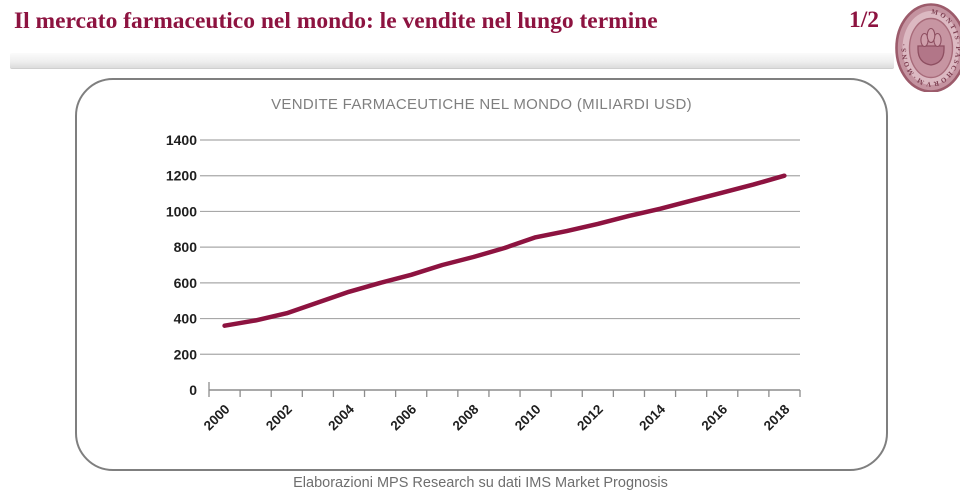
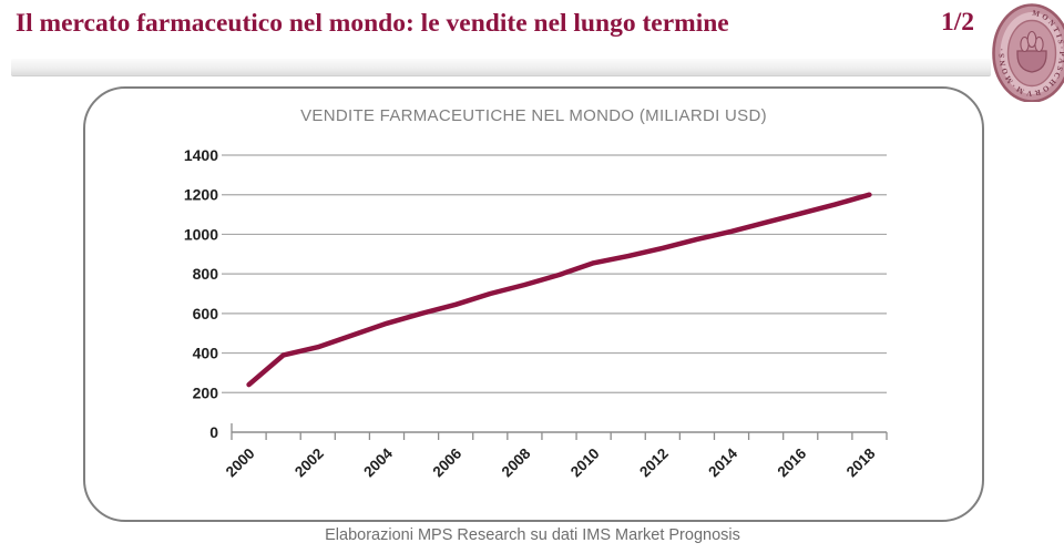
2000: 360 -> 240
